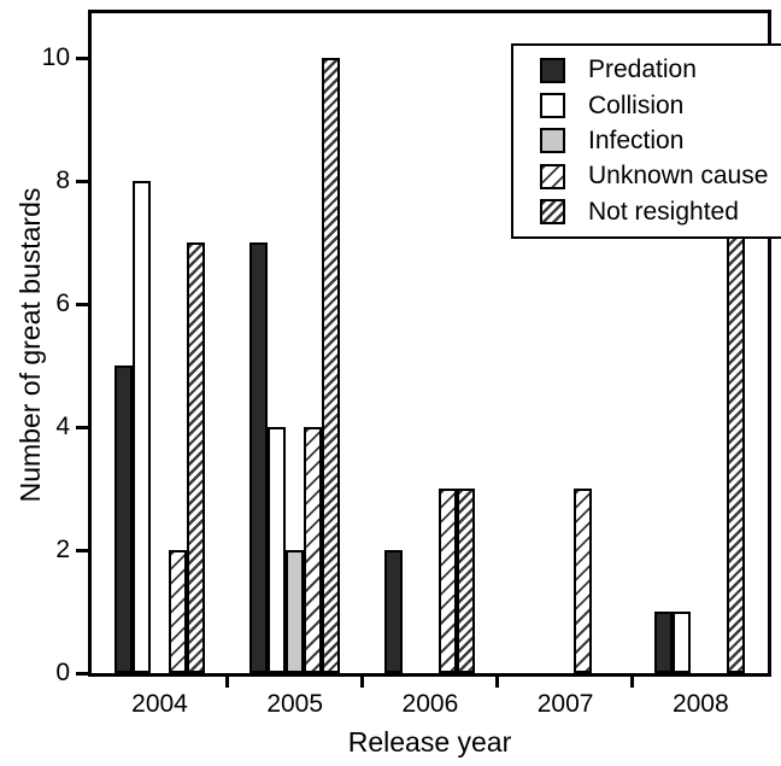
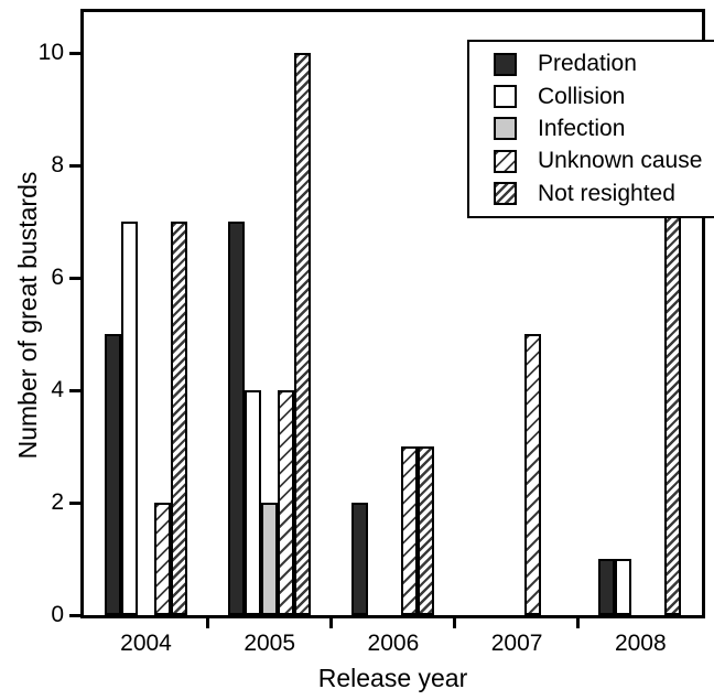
Collision/2004: 8 -> 7
Unknown cause/2007: 3 -> 5
Not resighted/2008: 8 -> 9
